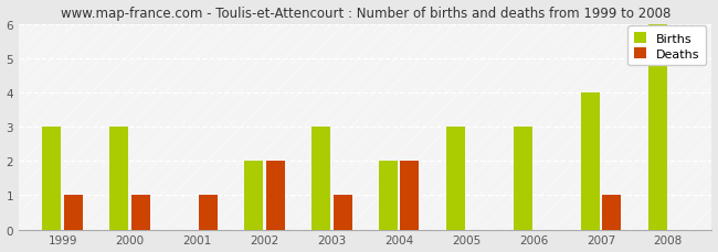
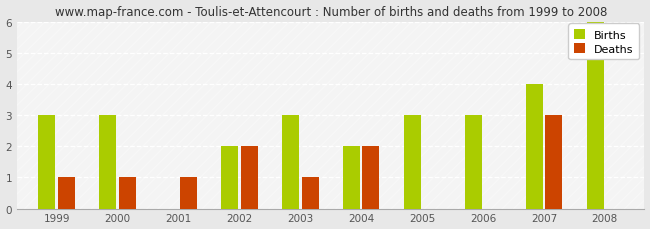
Deaths/2007: 1 -> 3
